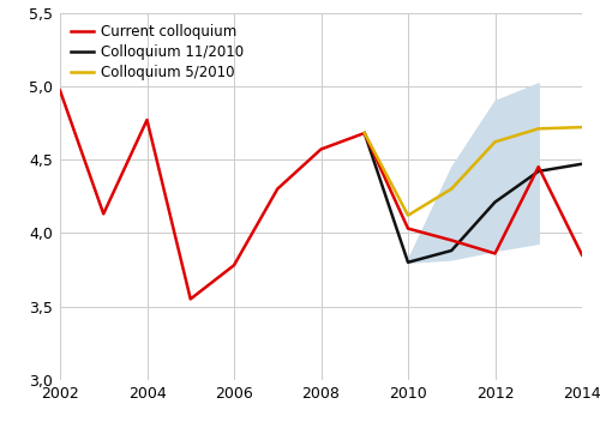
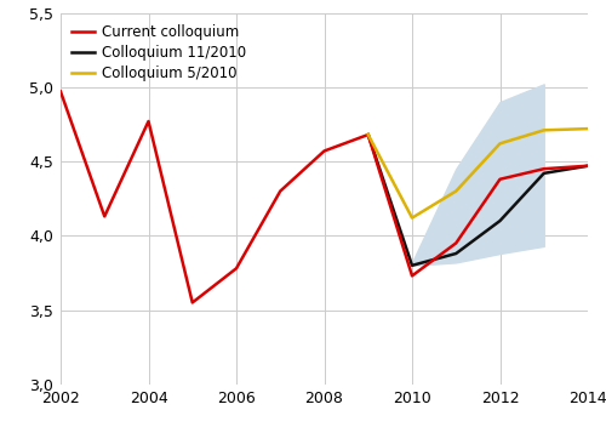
Current colloquium/2010: 4,03 -> 3,73
Current colloquium/2012: 3,86 -> 4,38
Colloquium 11/2010/2012: 4,21 -> 4,10
Current colloquium/2014: 3,85 -> 4,47
